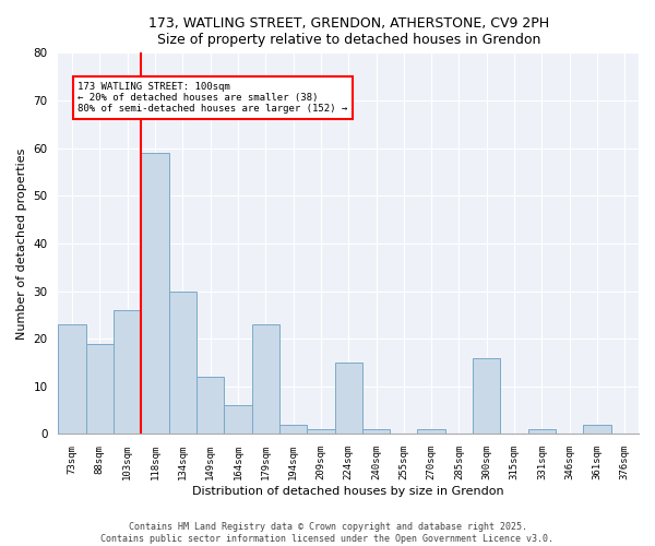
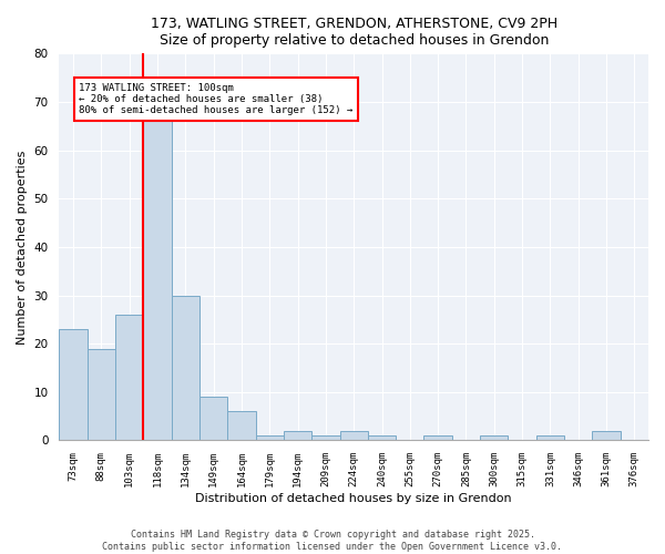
118sqm: 59 -> 66
149sqm: 12 -> 9
179sqm: 23 -> 1
224sqm: 15 -> 2
300sqm: 16 -> 1
